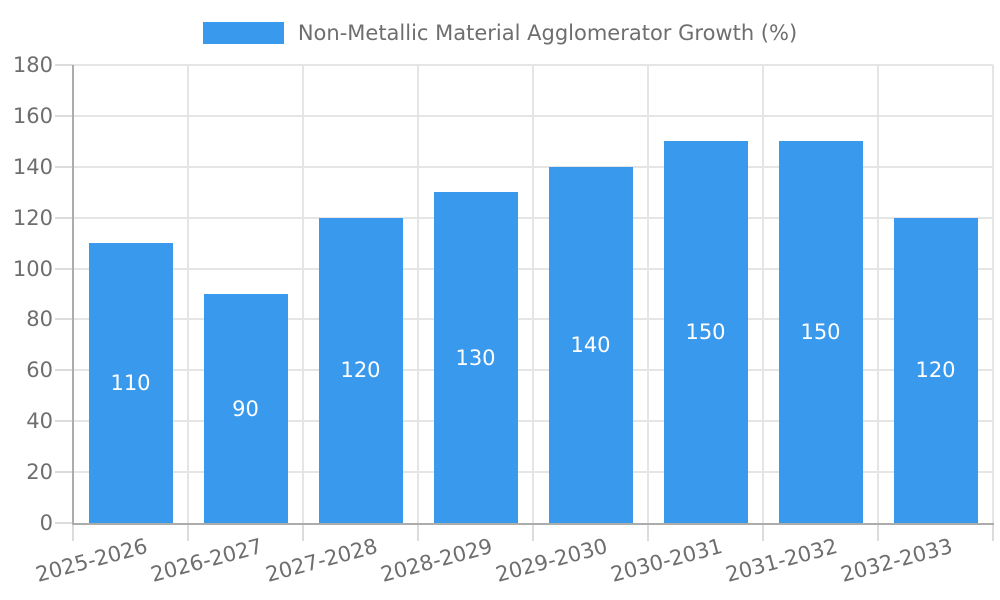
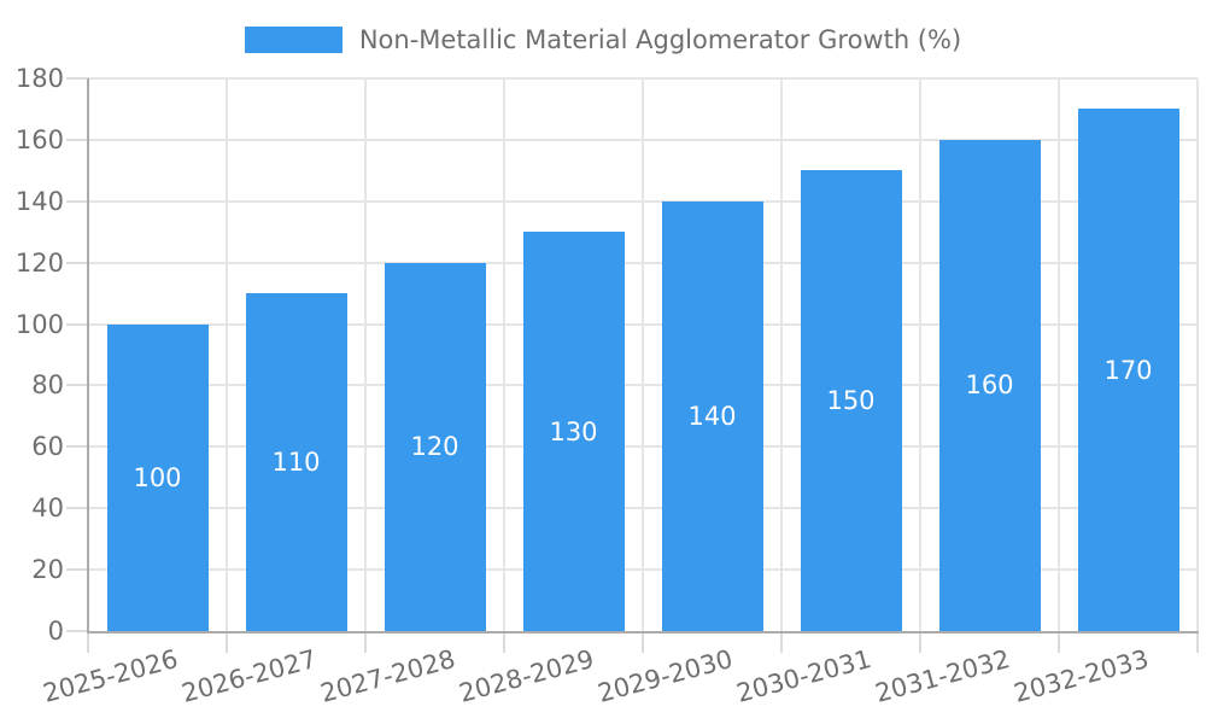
2025-2026: 110 -> 100
2026-2027: 90 -> 110
2031-2032: 150 -> 160
2032-2033: 120 -> 170
